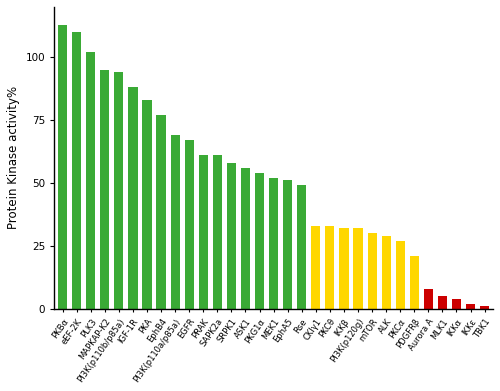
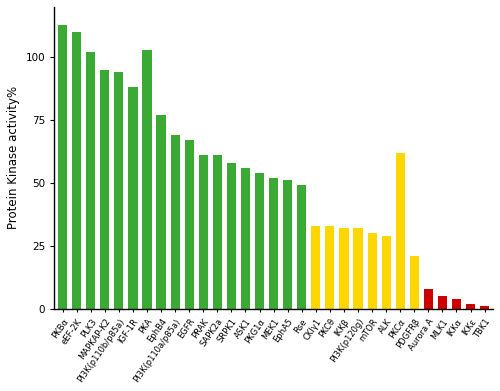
PKA: 83 -> 103
PKCα: 27 -> 62
